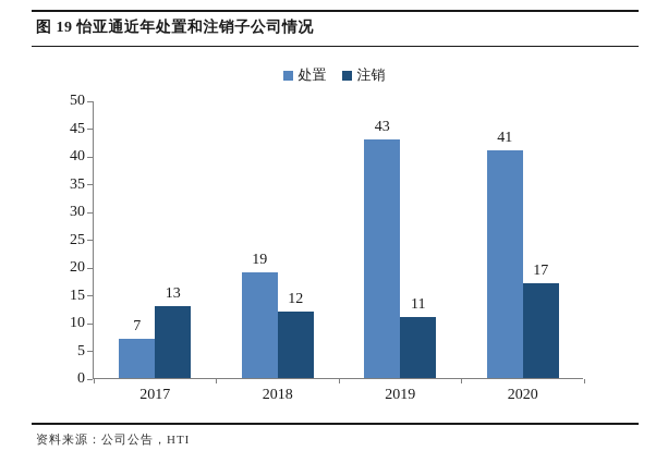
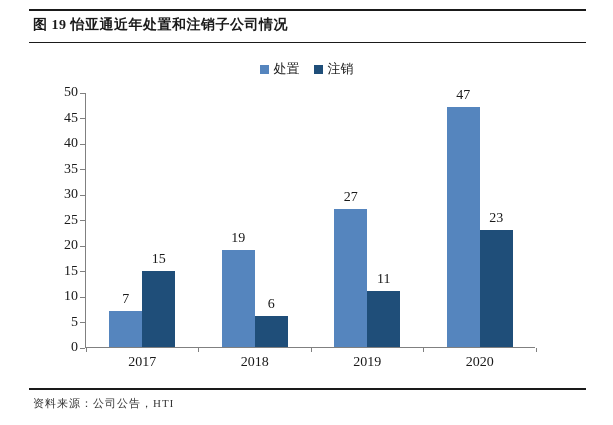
注销/2017: 13 -> 15
注销/2018: 12 -> 6
处置/2019: 43 -> 27
处置/2020: 41 -> 47
注销/2020: 17 -> 23
